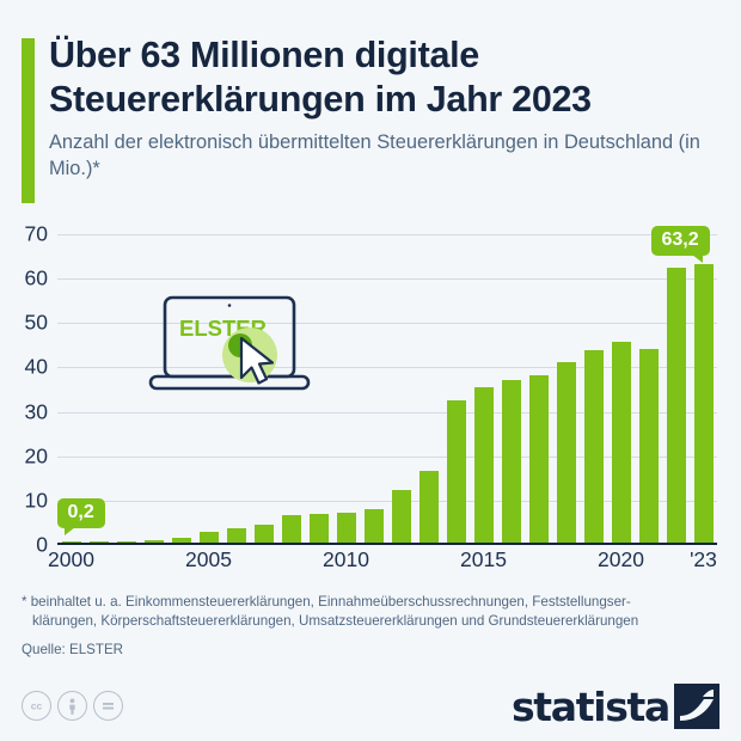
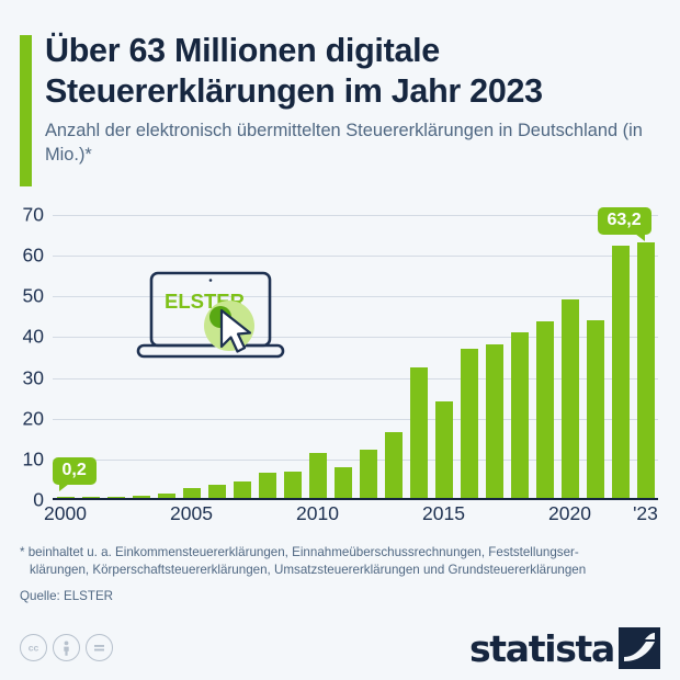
2010: 7 -> 11
2015: 35 -> 24
2020: 46 -> 49
